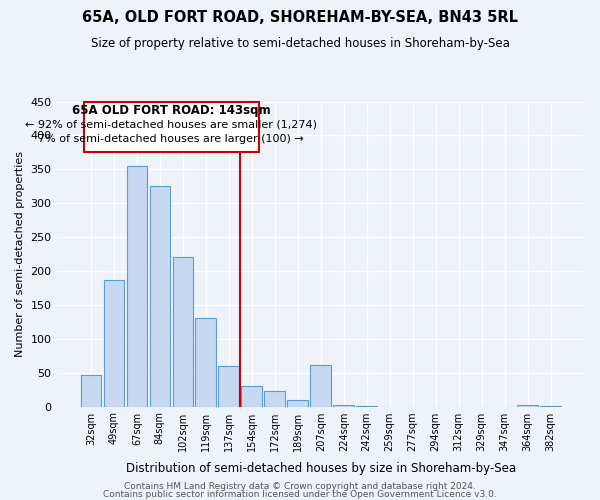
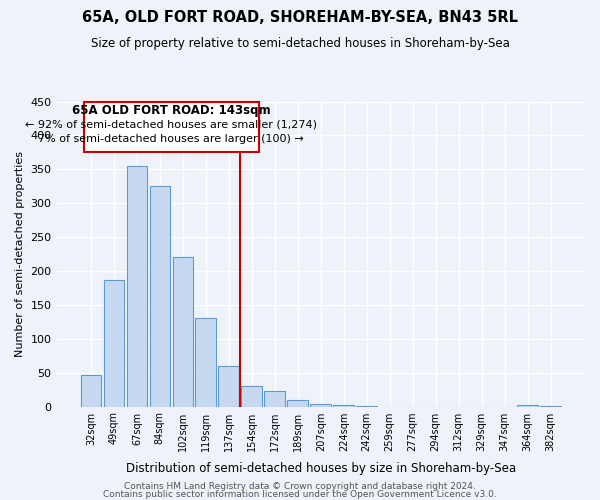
207sqm: 62 -> 3
